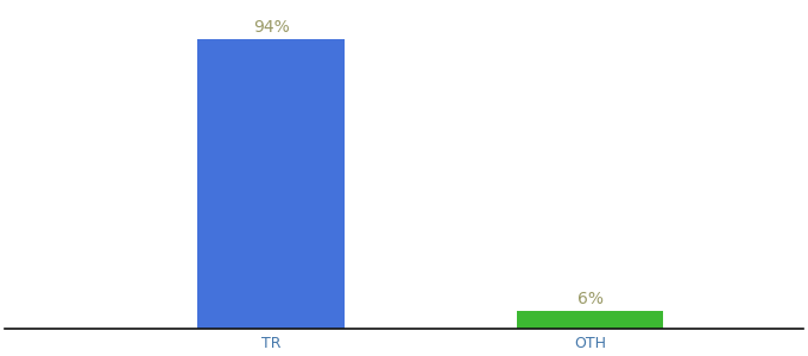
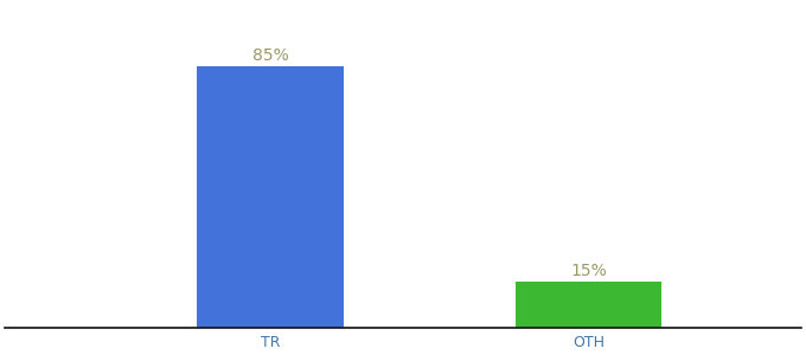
TR: 94% -> 85%
OTH: 6% -> 15%
